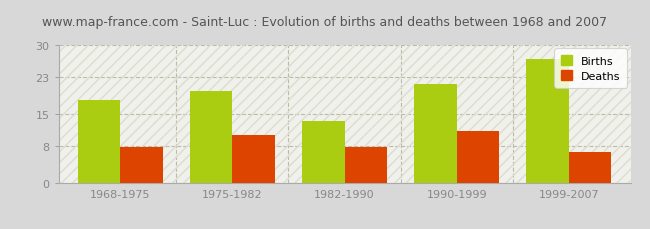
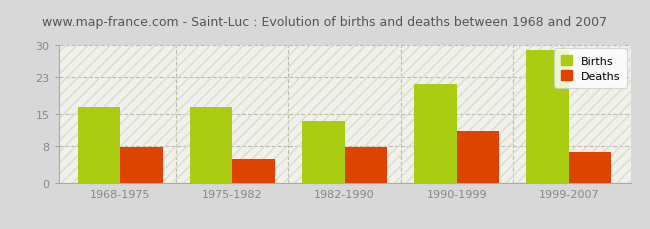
Births/1968-1975: 18.0 -> 16.5
Births/1975-1982: 20.0 -> 16.5
Deaths/1975-1982: 10.5 -> 5.2
Births/1999-2007: 27.0 -> 29.0
